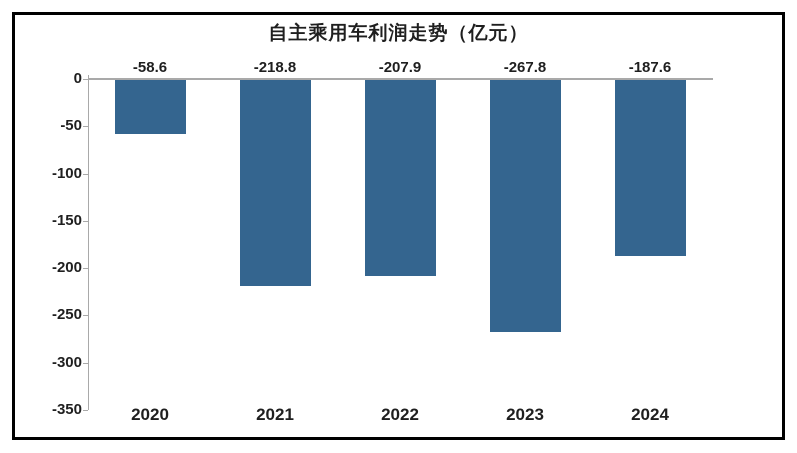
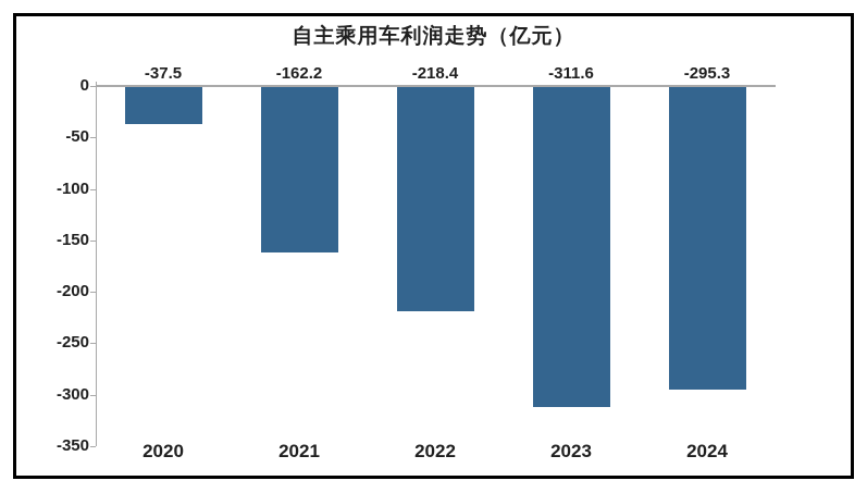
2020: -58.6 -> -37.5
2021: -218.8 -> -162.2
2022: -207.9 -> -218.4
2023: -267.8 -> -311.6
2024: -187.6 -> -295.3
